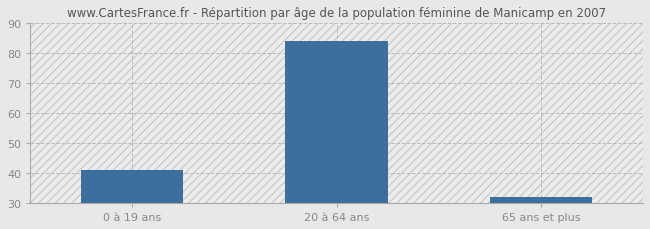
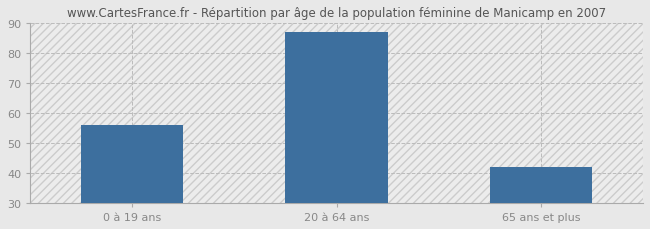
0 à 19 ans: 41 -> 56
20 à 64 ans: 84 -> 87
65 ans et plus: 32 -> 42
